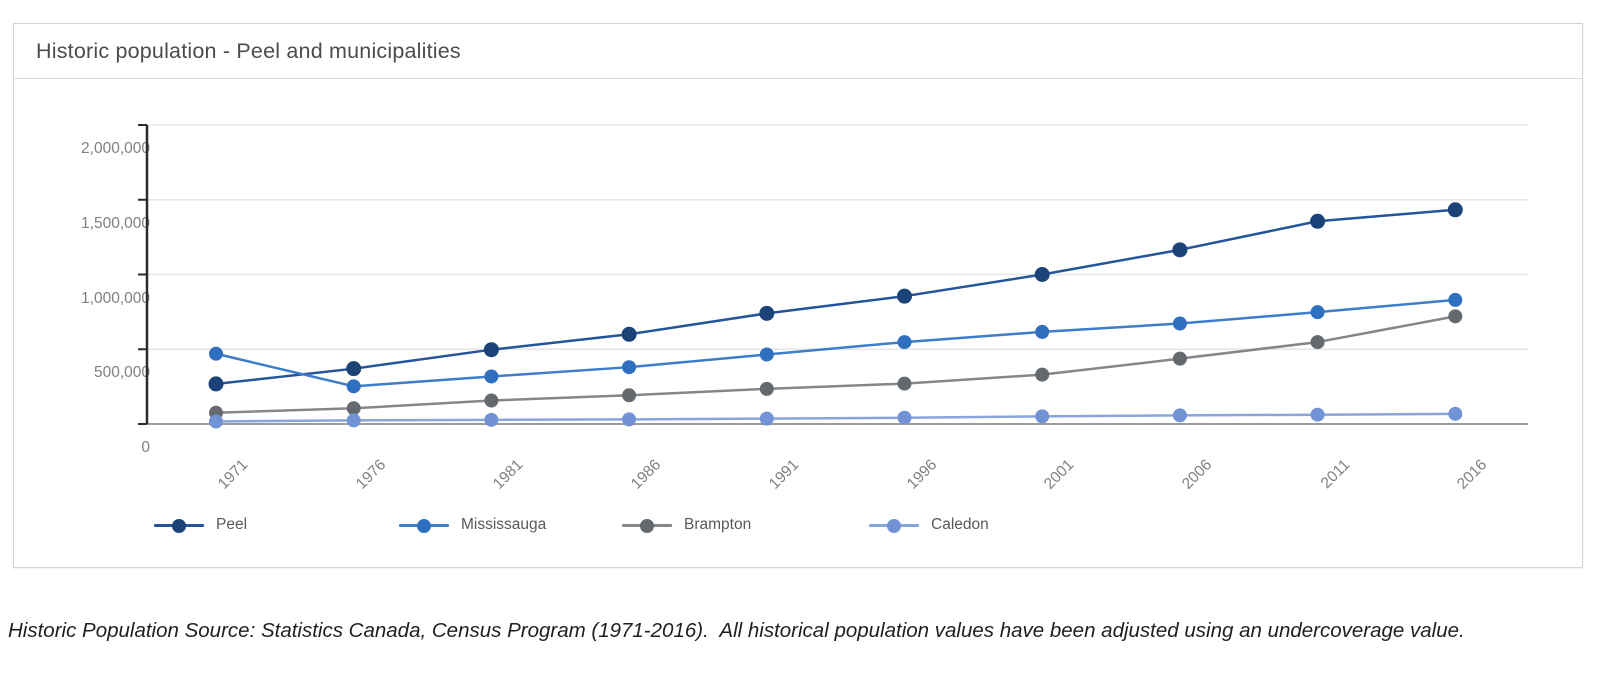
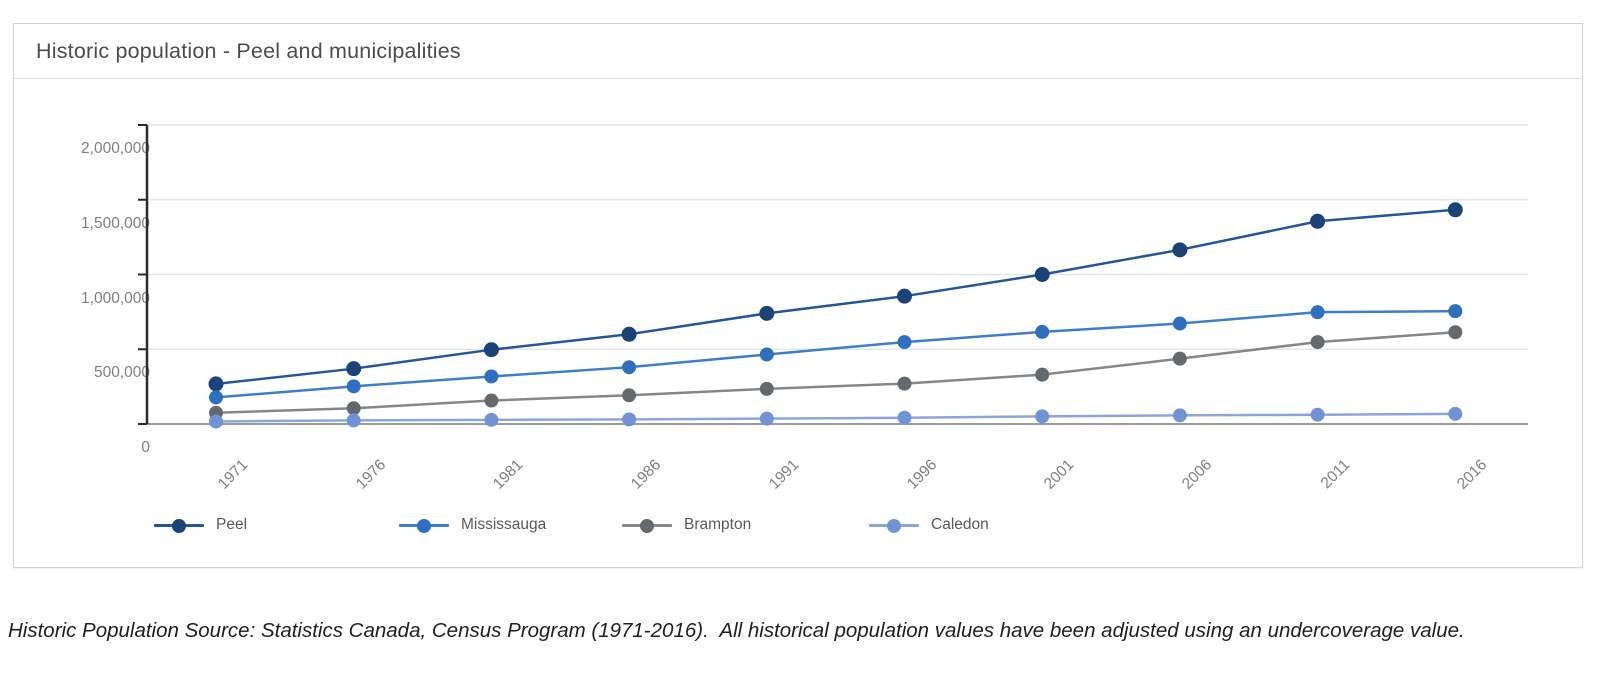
Mississauga/1971: 470000 -> 180000
Mississauga/2016: 830000 -> 760000
Brampton/2016: 720000 -> 610000
